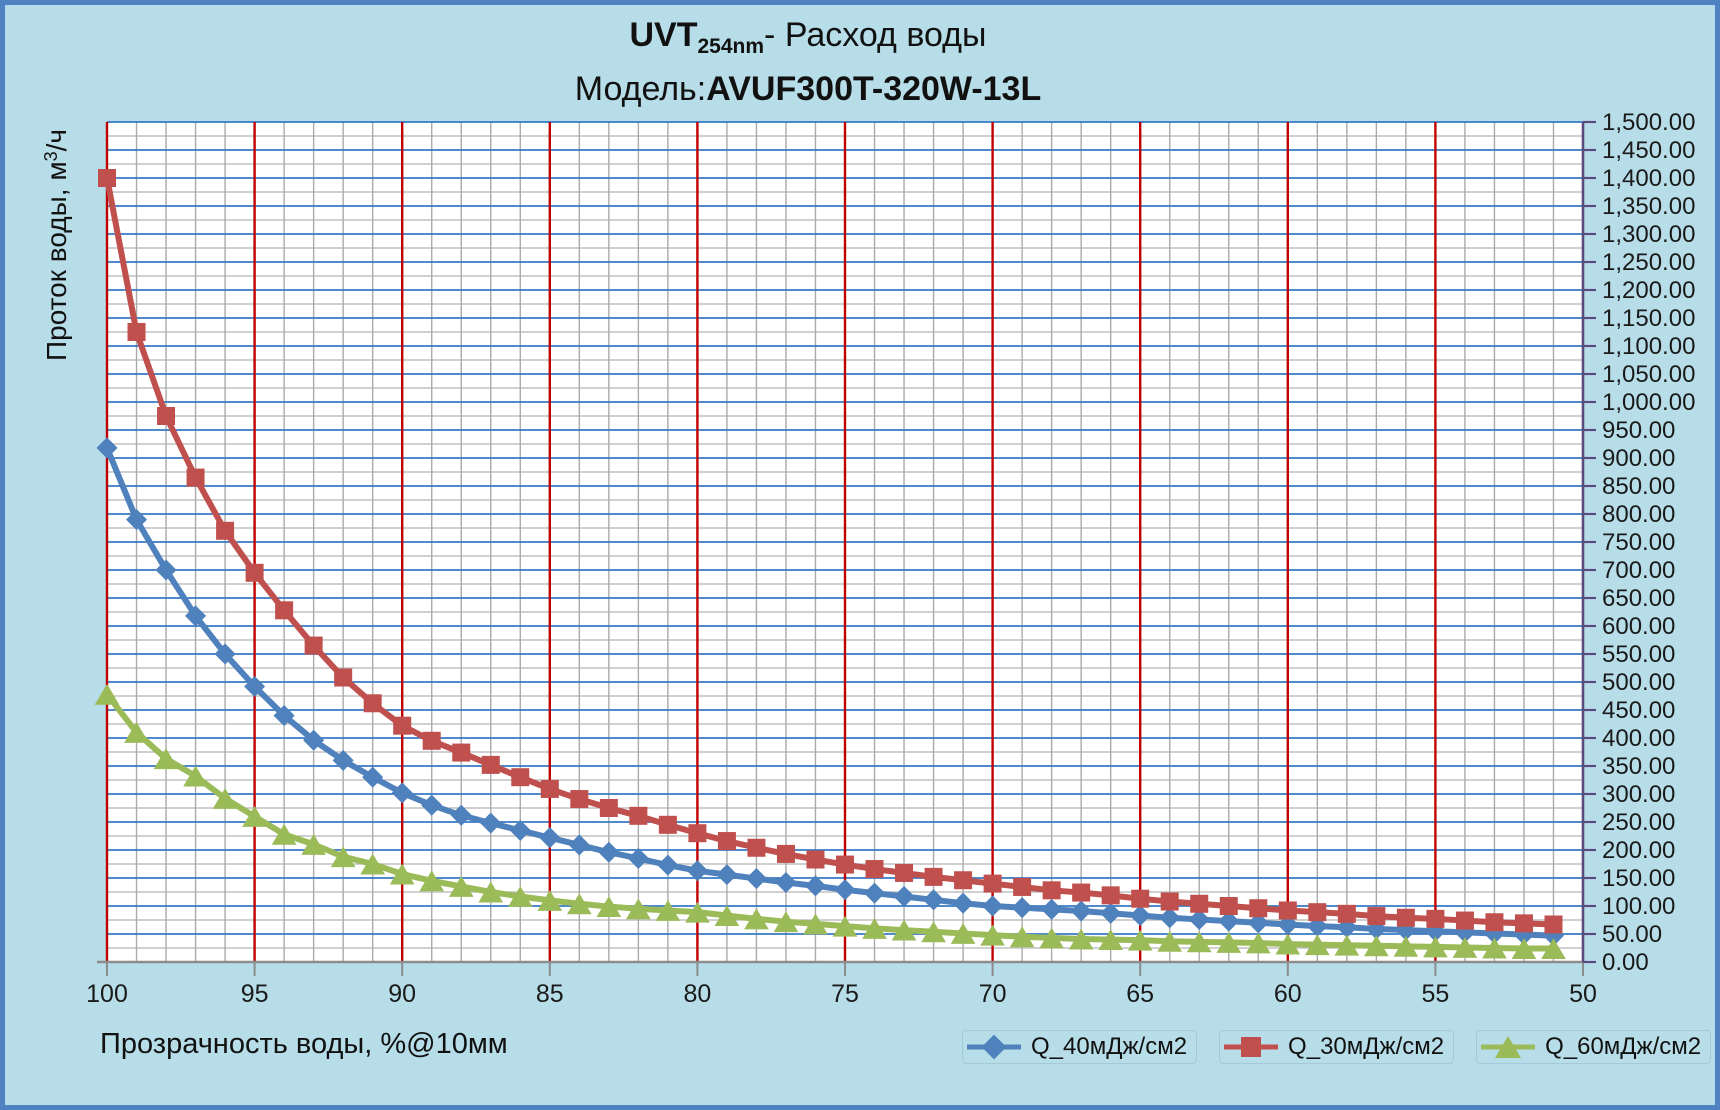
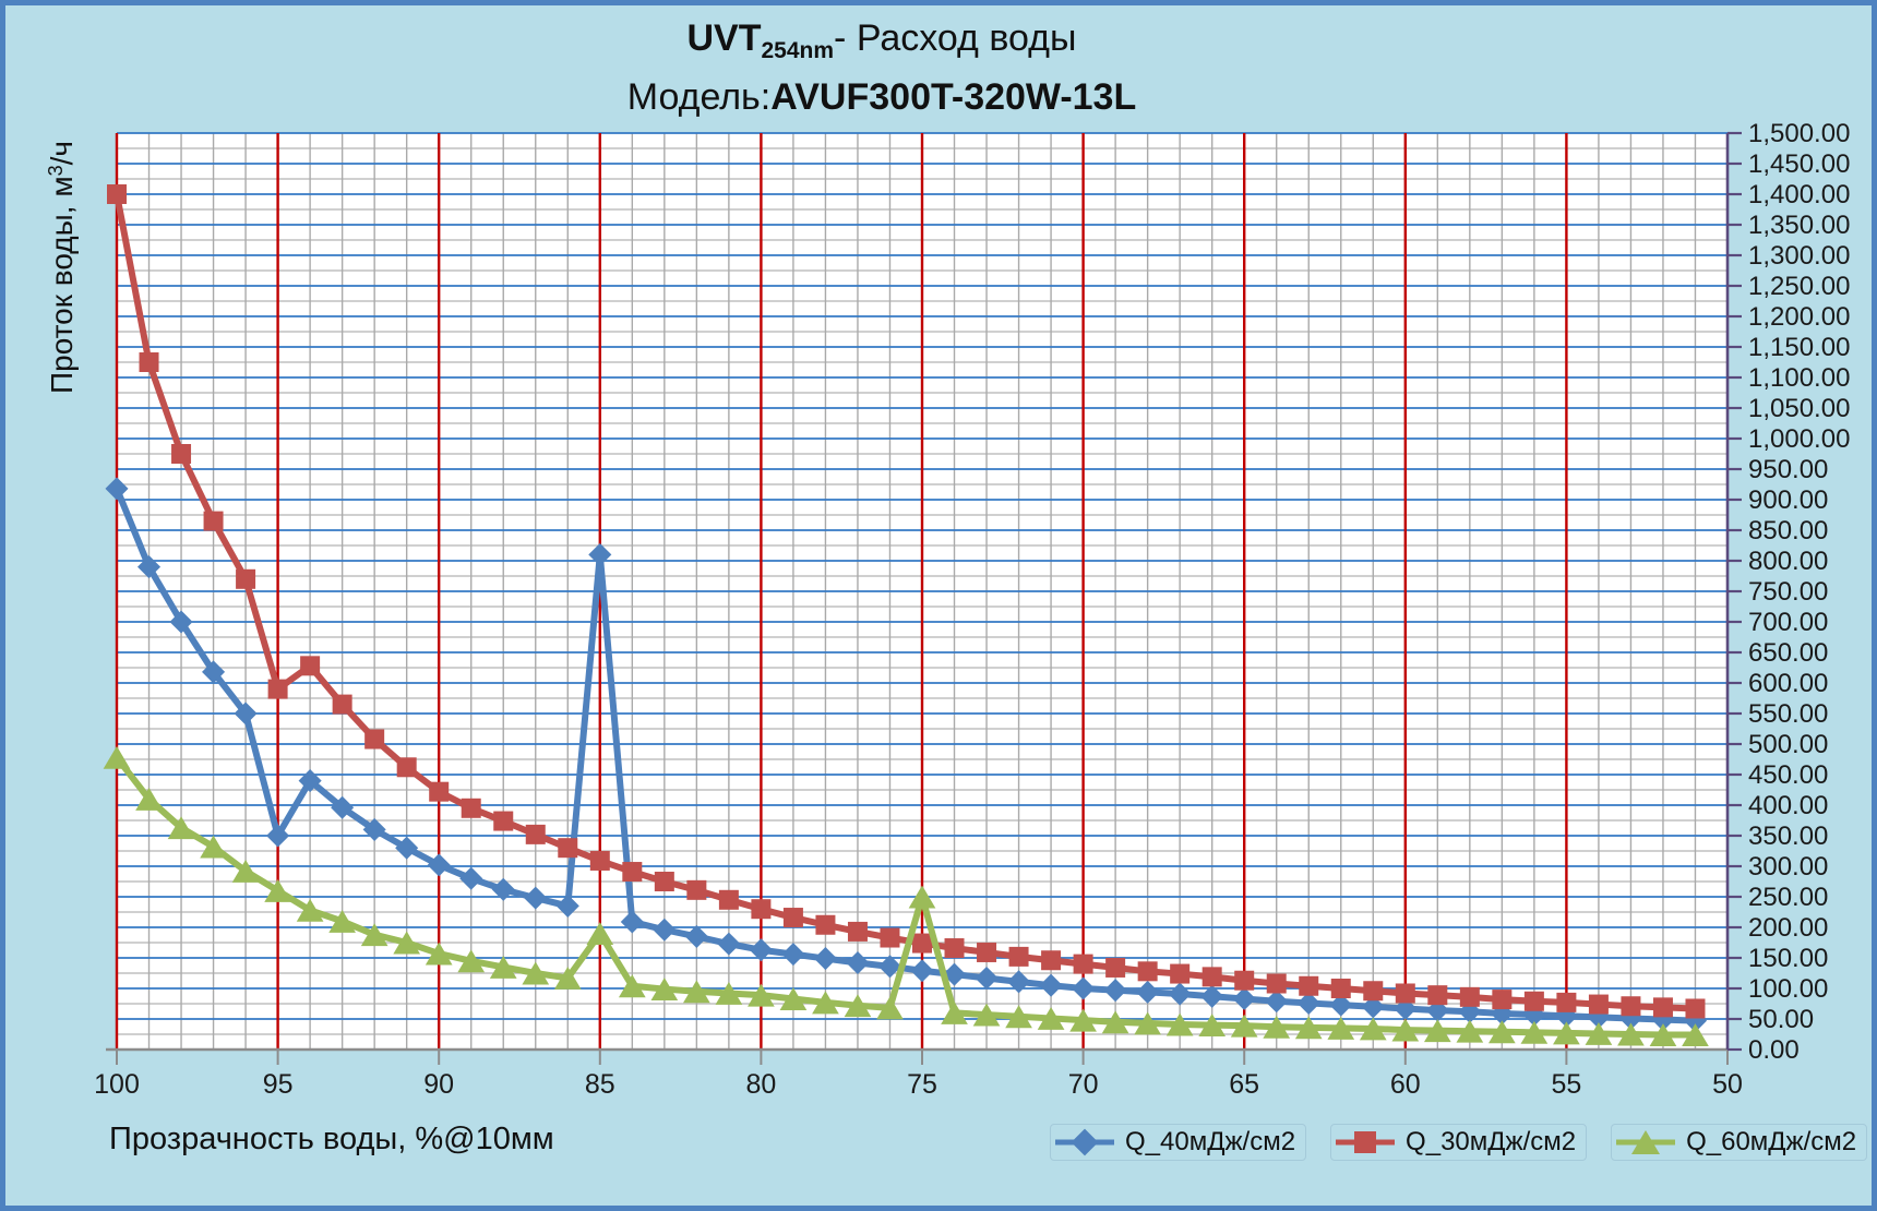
Q_40мДж/см2/95: 490 -> 350
Q_30мДж/см2/95: 700 -> 590
Q_40мДж/см2/85: 220 -> 810
Q_60мДж/см2/85: 110 -> 190
Q_60мДж/см2/75: 60 -> 250
